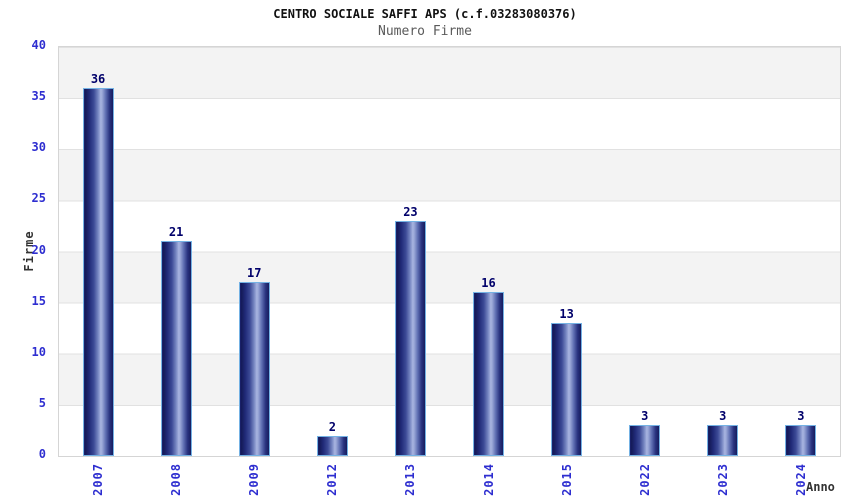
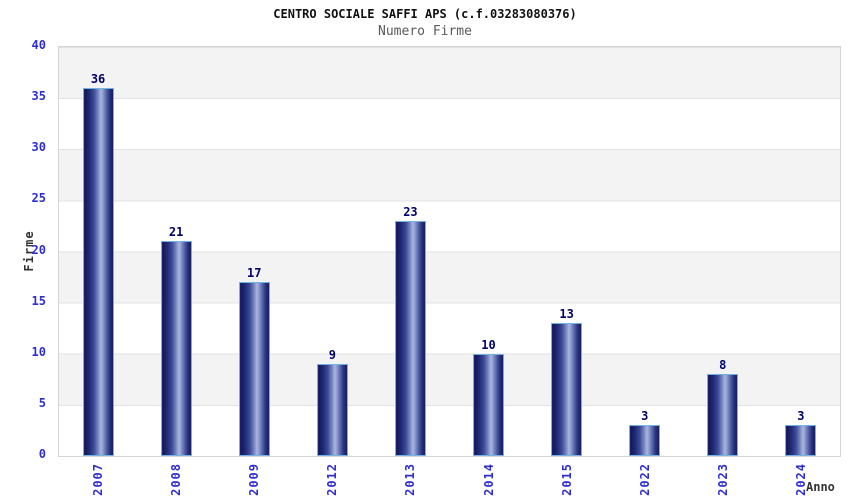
2012: 2 -> 9
2014: 16 -> 10
2023: 3 -> 8
